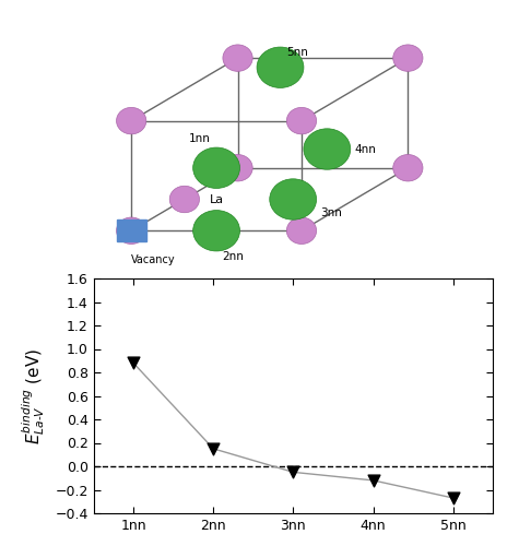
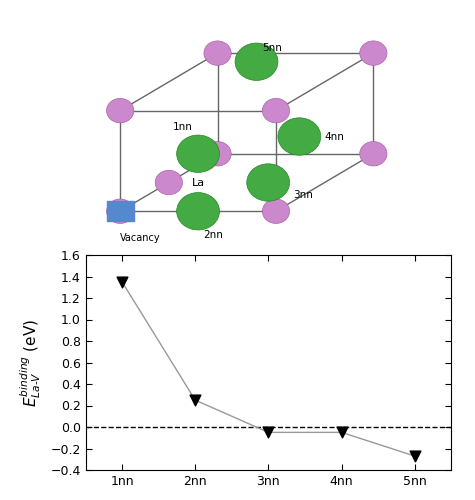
1nn: 0.88 -> 1.35
2nn: 0.15 -> 0.25
4nn: -0.12 -> -0.05
